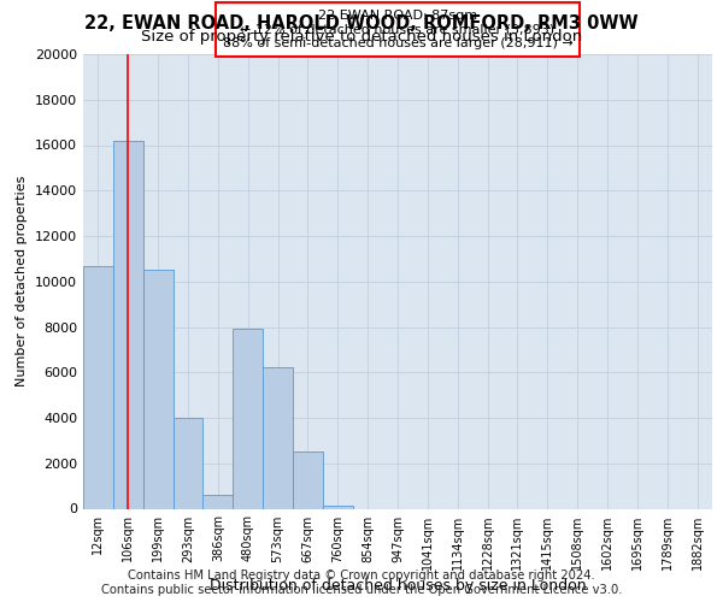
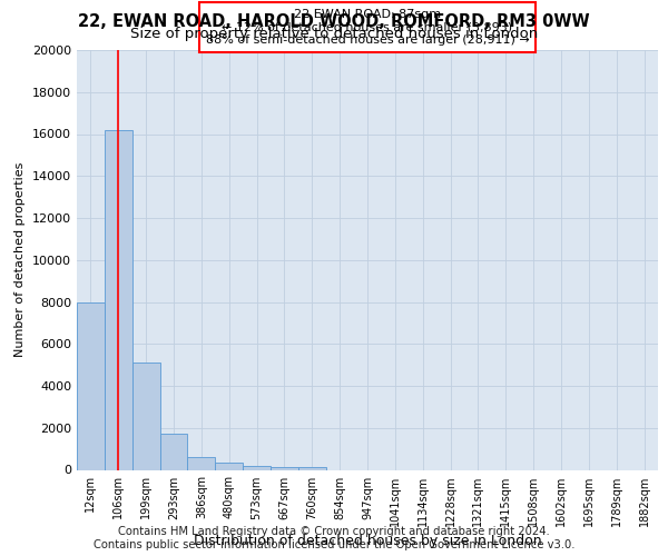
12sqm: 10700 -> 8000
199sqm: 10500 -> 5100
293sqm: 4000 -> 1700
480sqm: 7900 -> 400
573sqm: 6200 -> 200
667sqm: 2500 -> 200
